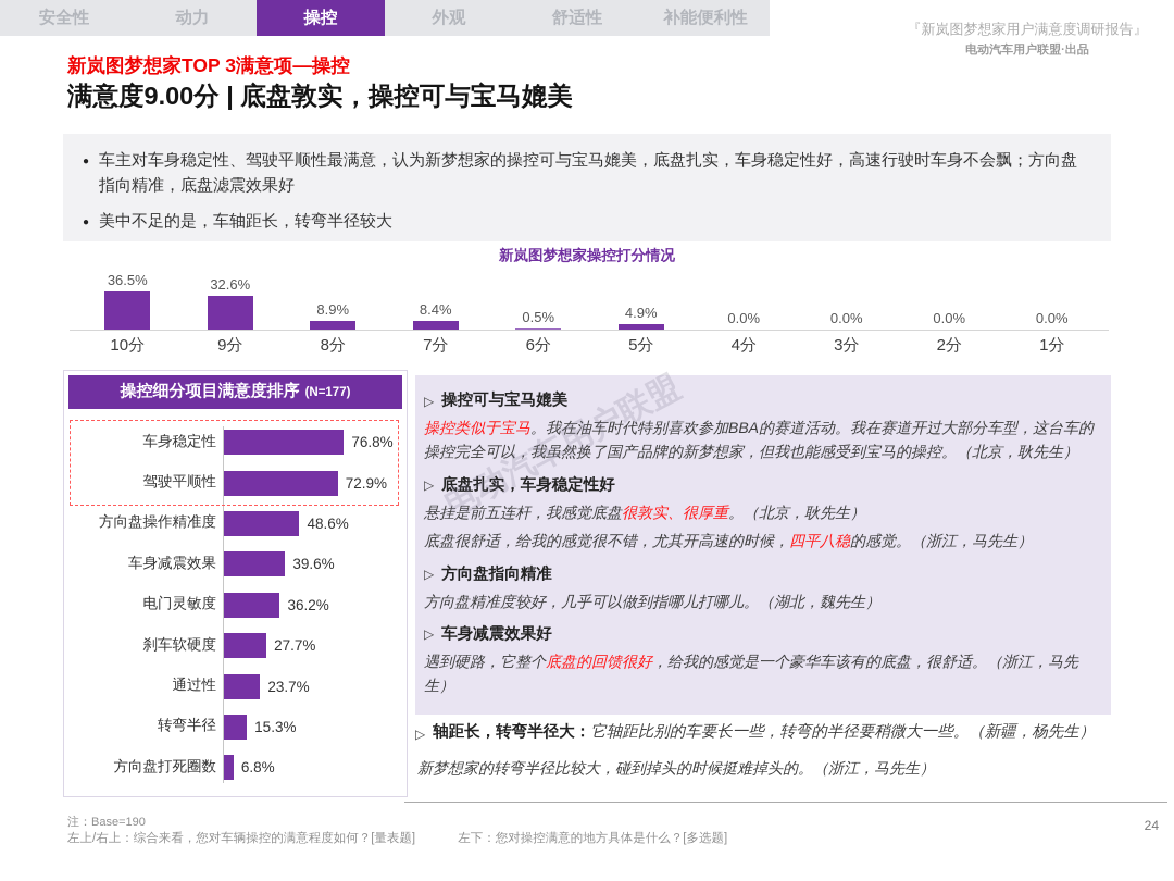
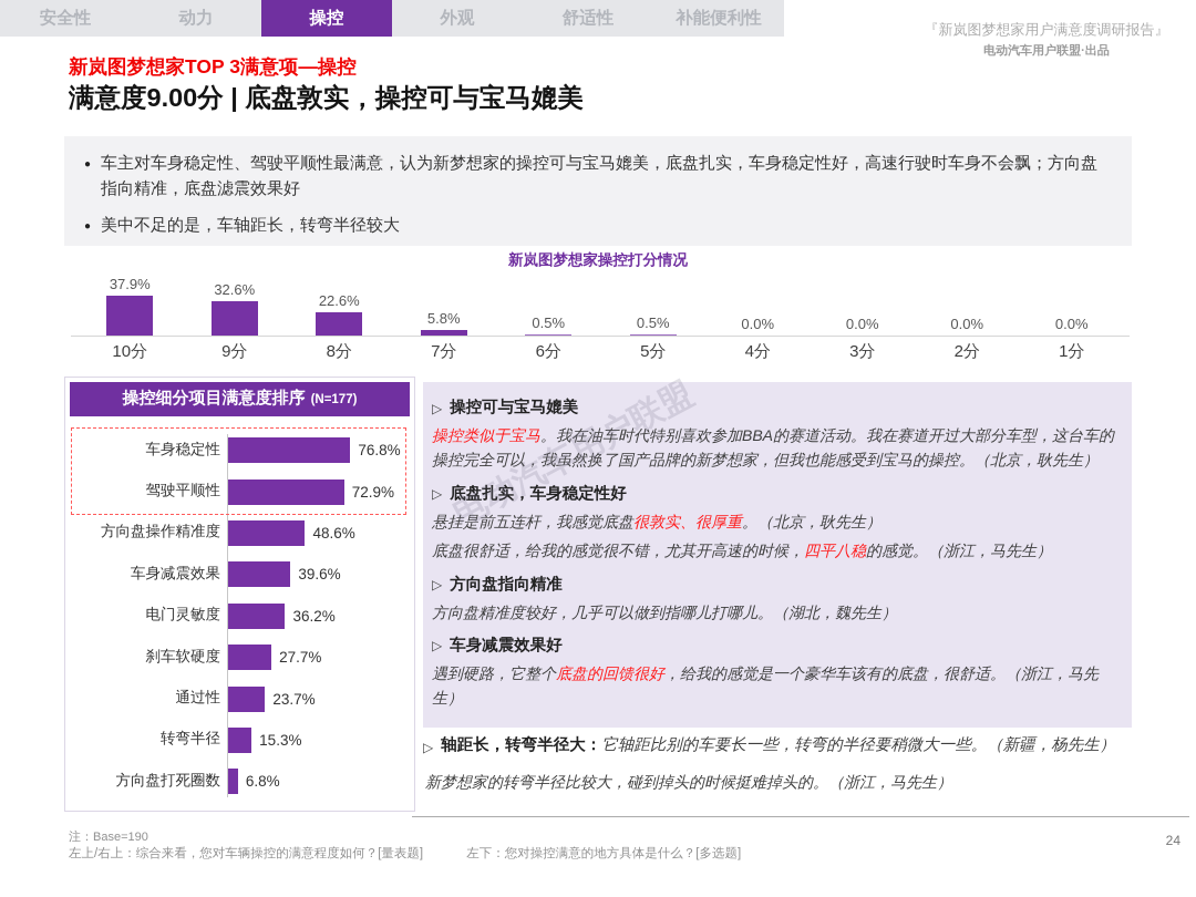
新岚图梦想家操控打分情况/10分: 36.5% -> 37.9%
新岚图梦想家操控打分情况/8分: 8.9% -> 22.6%
新岚图梦想家操控打分情况/7分: 8.4% -> 5.8%
新岚图梦想家操控打分情况/5分: 4.9% -> 0.5%
